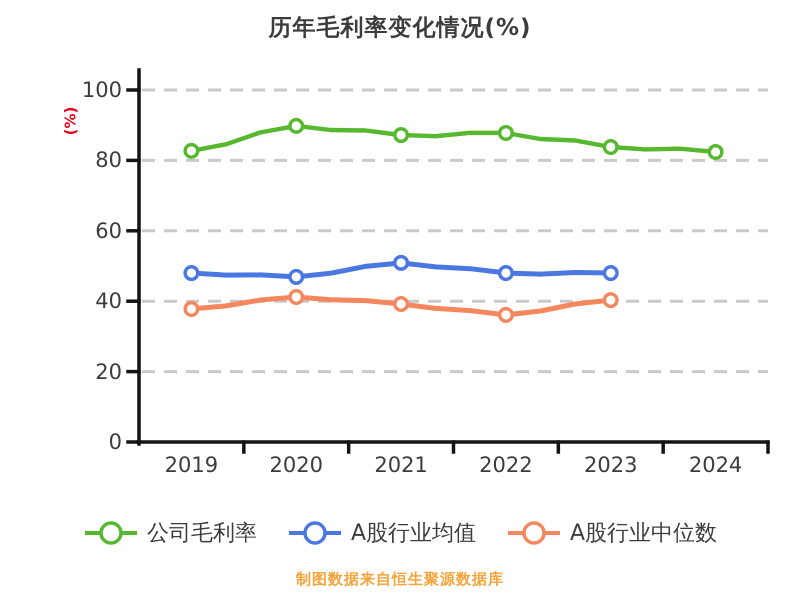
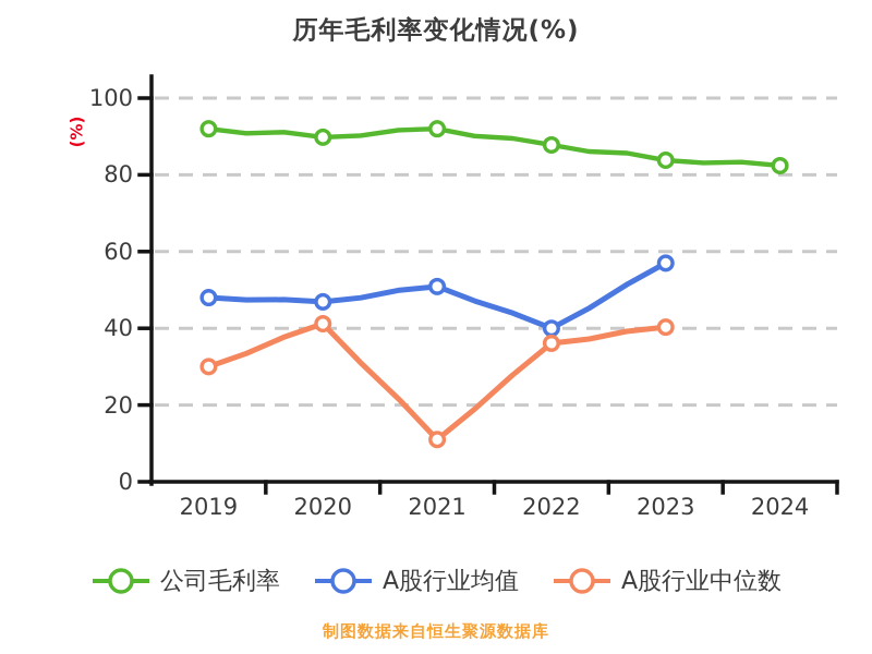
公司毛利率/2019: 83 -> 92
A股行业中位数/2019: 38 -> 30
公司毛利率/2021: 87 -> 92
A股行业中位数/2021: 39 -> 11
A股行业均值/2022: 48 -> 40
A股行业均值/2023: 48 -> 57
